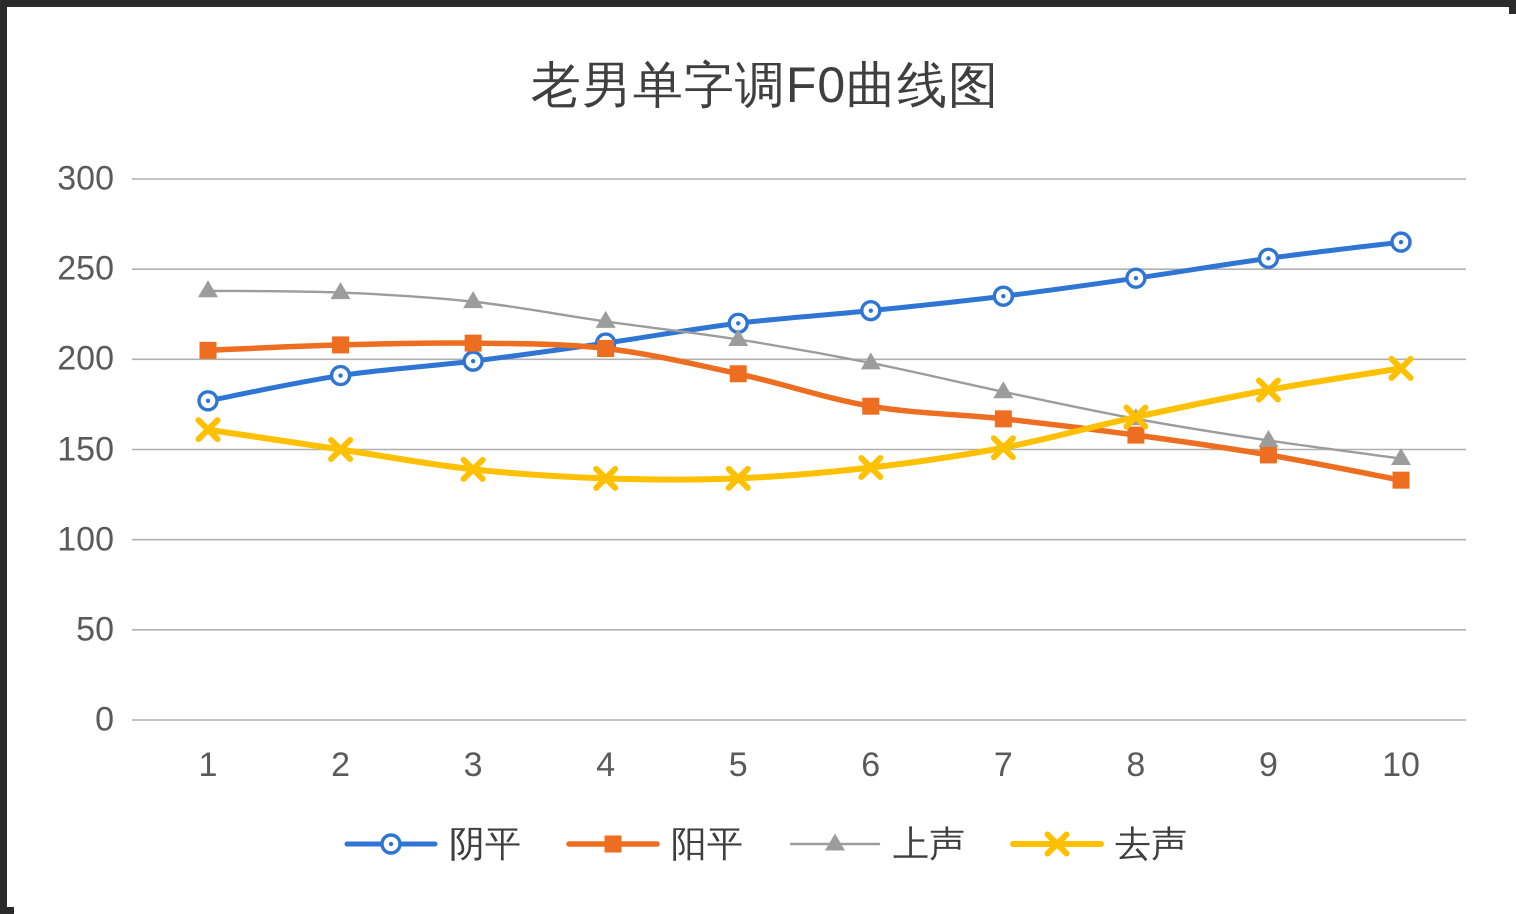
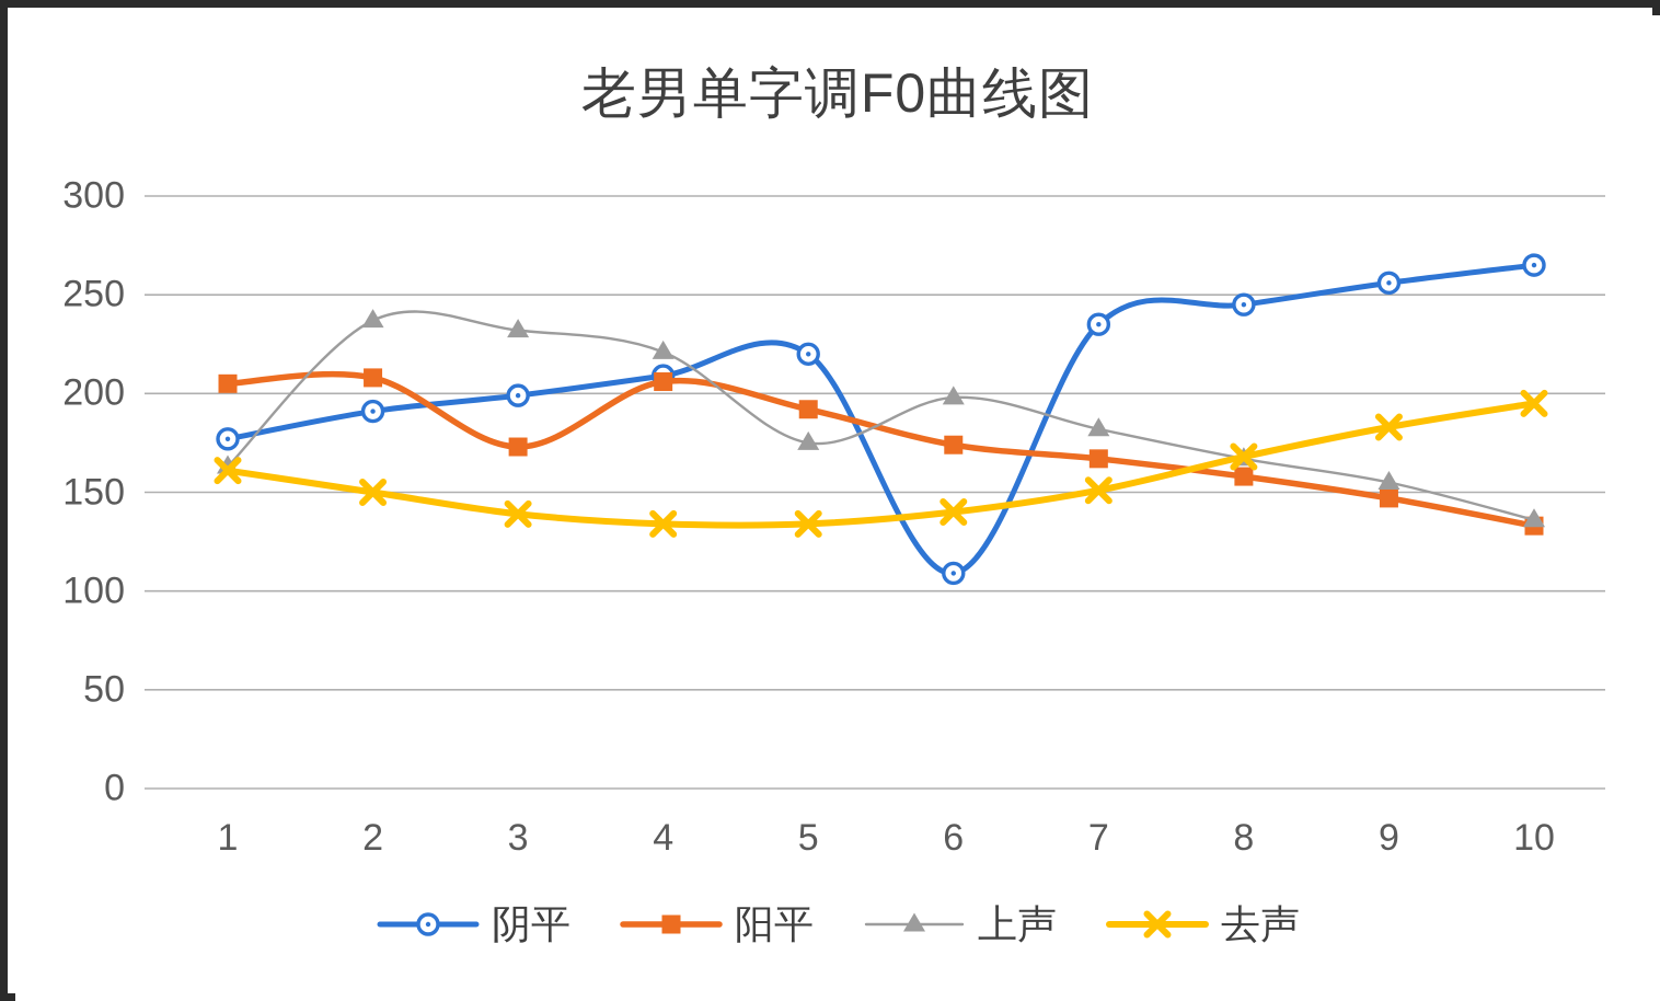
上声/1: 238 -> 163
阳平/3: 209 -> 173
上声/5: 211 -> 175
阴平/6: 227 -> 109
上声/10: 145 -> 136
